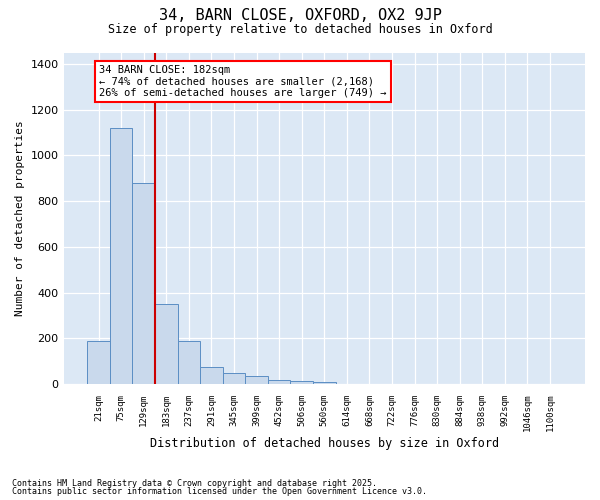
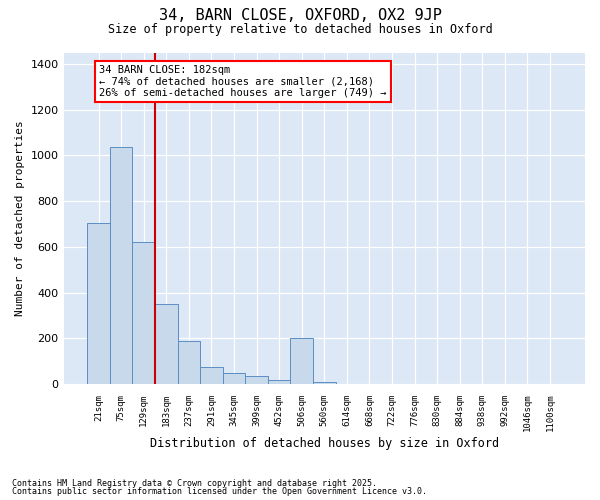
21sqm: 190 -> 705
75sqm: 1120 -> 1035
129sqm: 880 -> 620
506sqm: 12 -> 200
